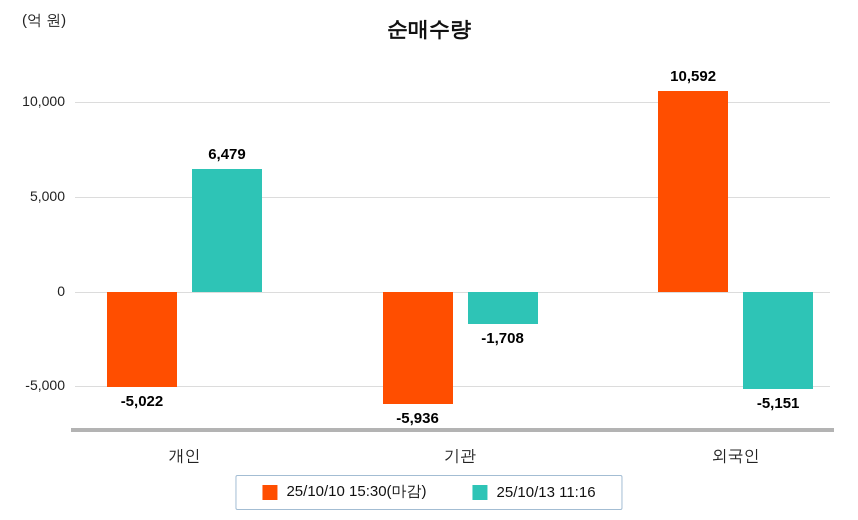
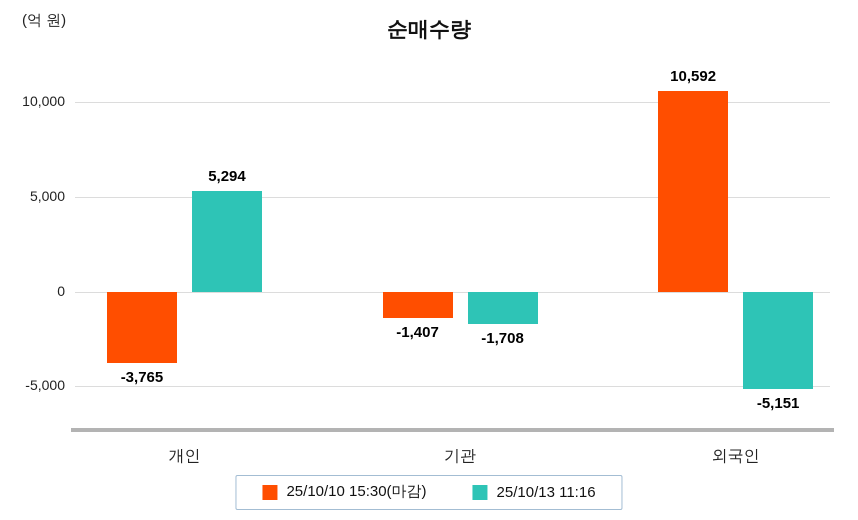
25/10/10 15:30(마감)/개인: -5,022 -> -3,765
25/10/13 11:16/개인: 6,479 -> 5,294
25/10/10 15:30(마감)/기관: -5,936 -> -1,407
